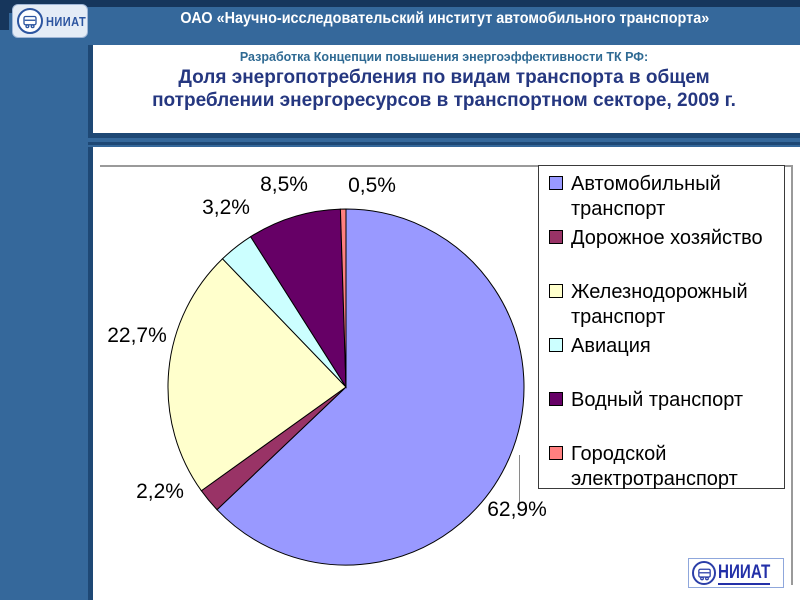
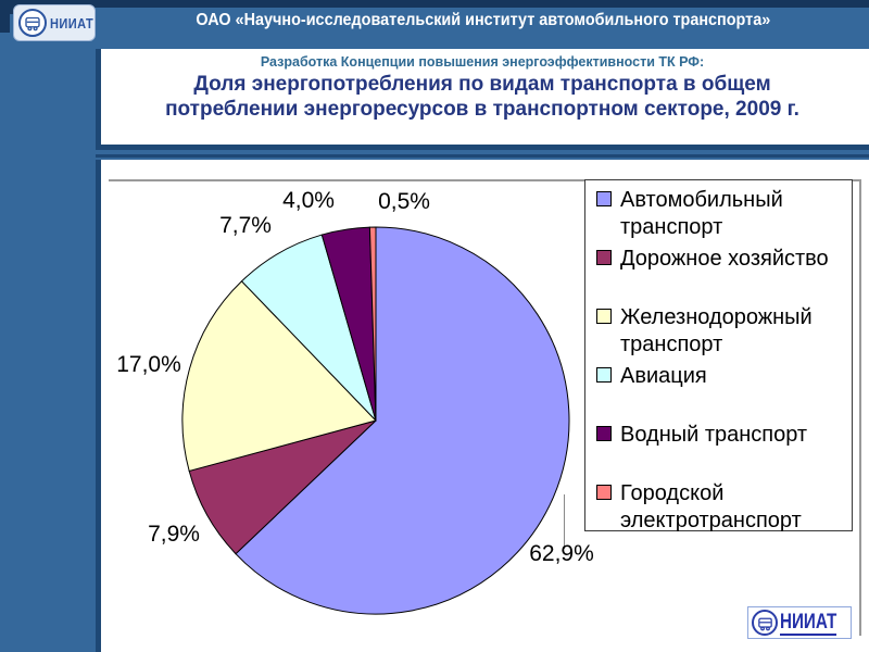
Дорожное хозяйство: 2,2% -> 7,9%
Железнодорожный транспорт: 22,7% -> 17,0%
Авиация: 3,2% -> 7,7%
Водный транспорт: 8,5% -> 4,0%
